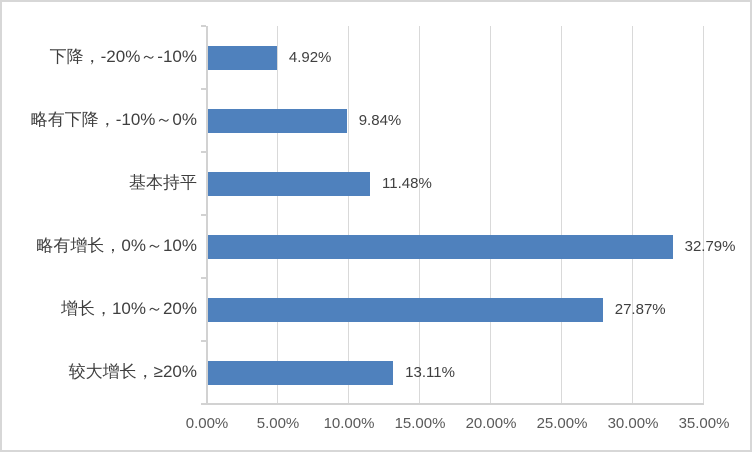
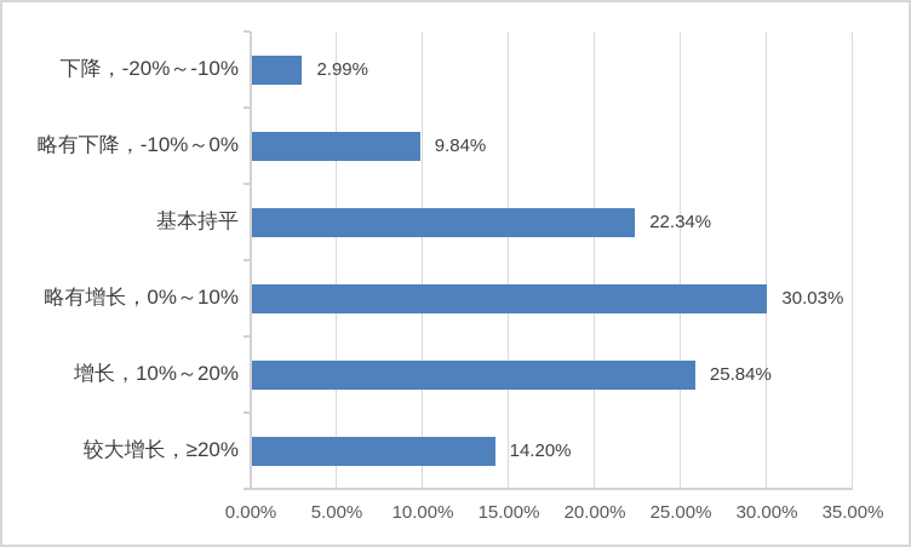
下降，-20%～-10%: 4.92% -> 2.99%
基本持平: 11.48% -> 22.34%
略有增长，0%～10%: 32.79% -> 30.03%
增长，10%～20%: 27.87% -> 25.84%
较大增长，≥20%: 13.11% -> 14.20%
